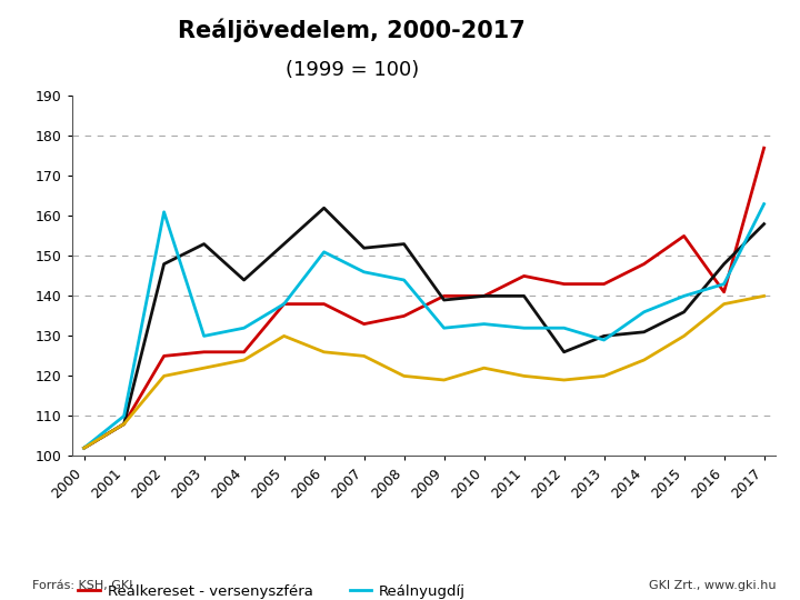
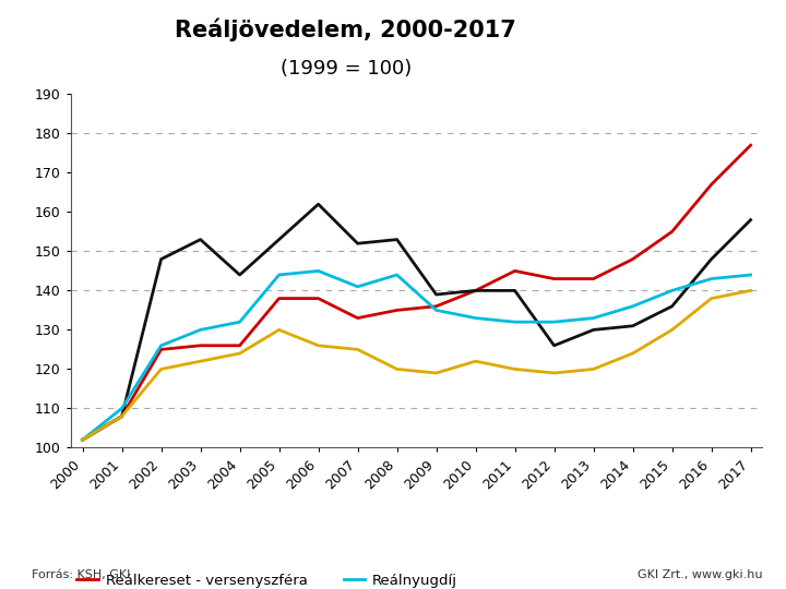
Reálnyugdíj/2002: 161 -> 126
Reálnyugdíj/2005: 138 -> 144
Reálnyugdíj/2006: 151 -> 145
Reálnyugdíj/2007: 146 -> 141
Reálkereset - versenyszféra/2009: 140 -> 136
Reálnyugdíj/2009: 132 -> 135
Reálnyugdíj/2013: 129 -> 133
Reálkereset - versenyszféra/2016: 141 -> 167
Reálnyugdíj/2017: 163 -> 144
